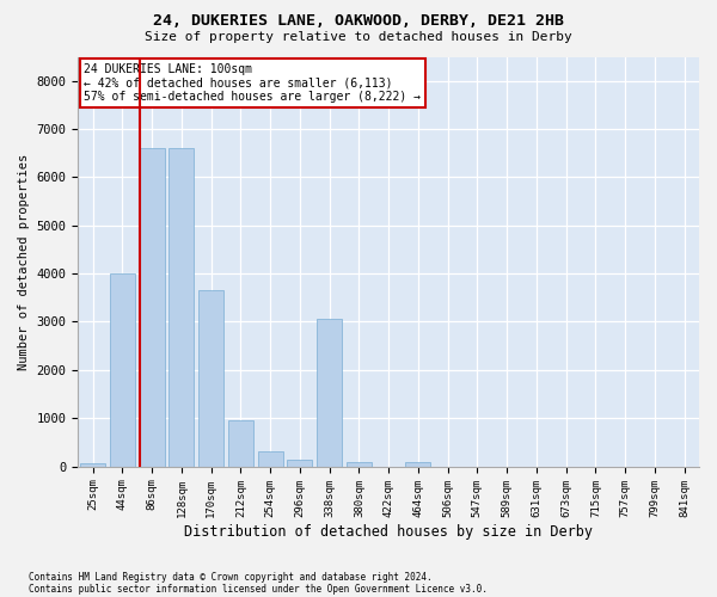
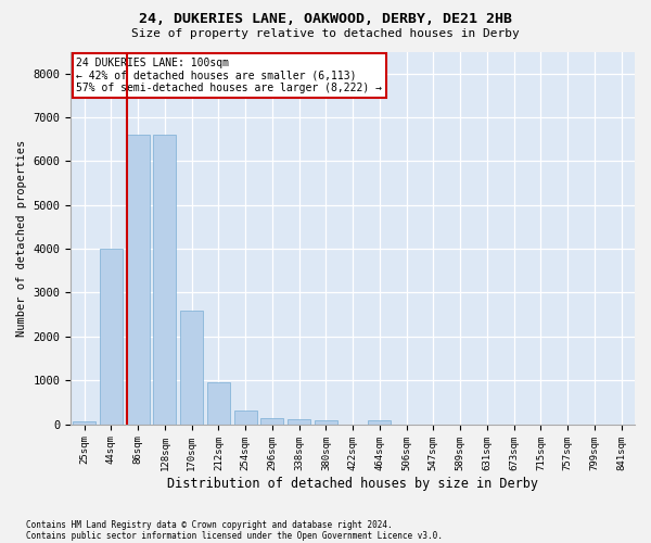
170sqm: 3650 -> 2600
338sqm: 3050 -> 120
